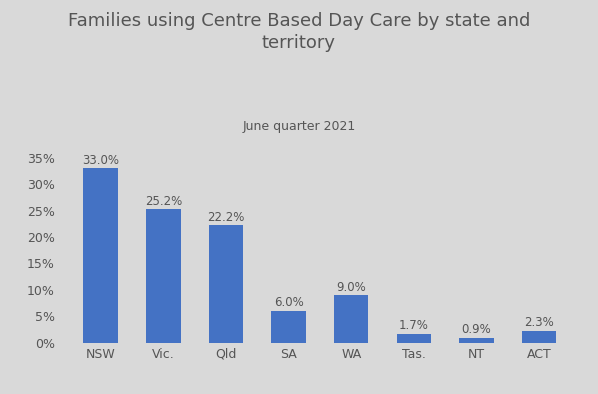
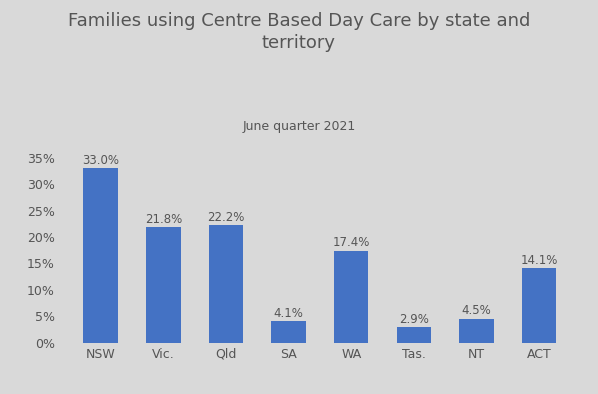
Vic.: 25.2% -> 21.8%
SA: 6.0% -> 4.1%
WA: 9.0% -> 17.4%
Tas.: 1.7% -> 2.9%
NT: 0.9% -> 4.5%
ACT: 2.3% -> 14.1%
